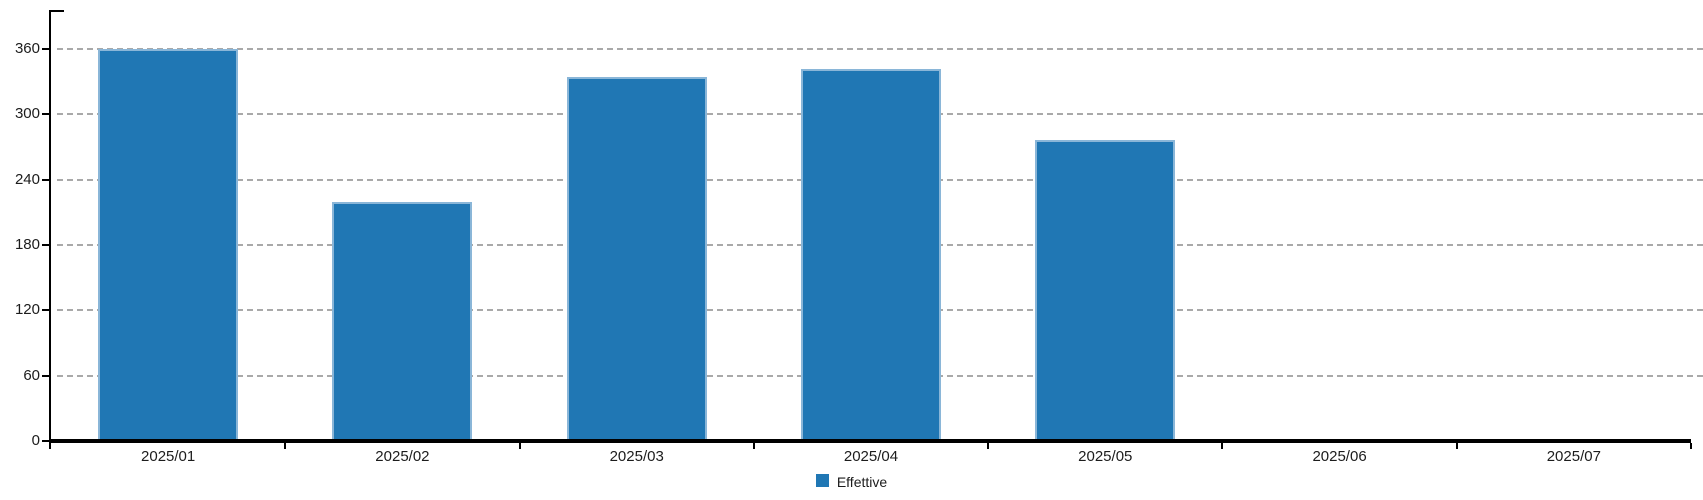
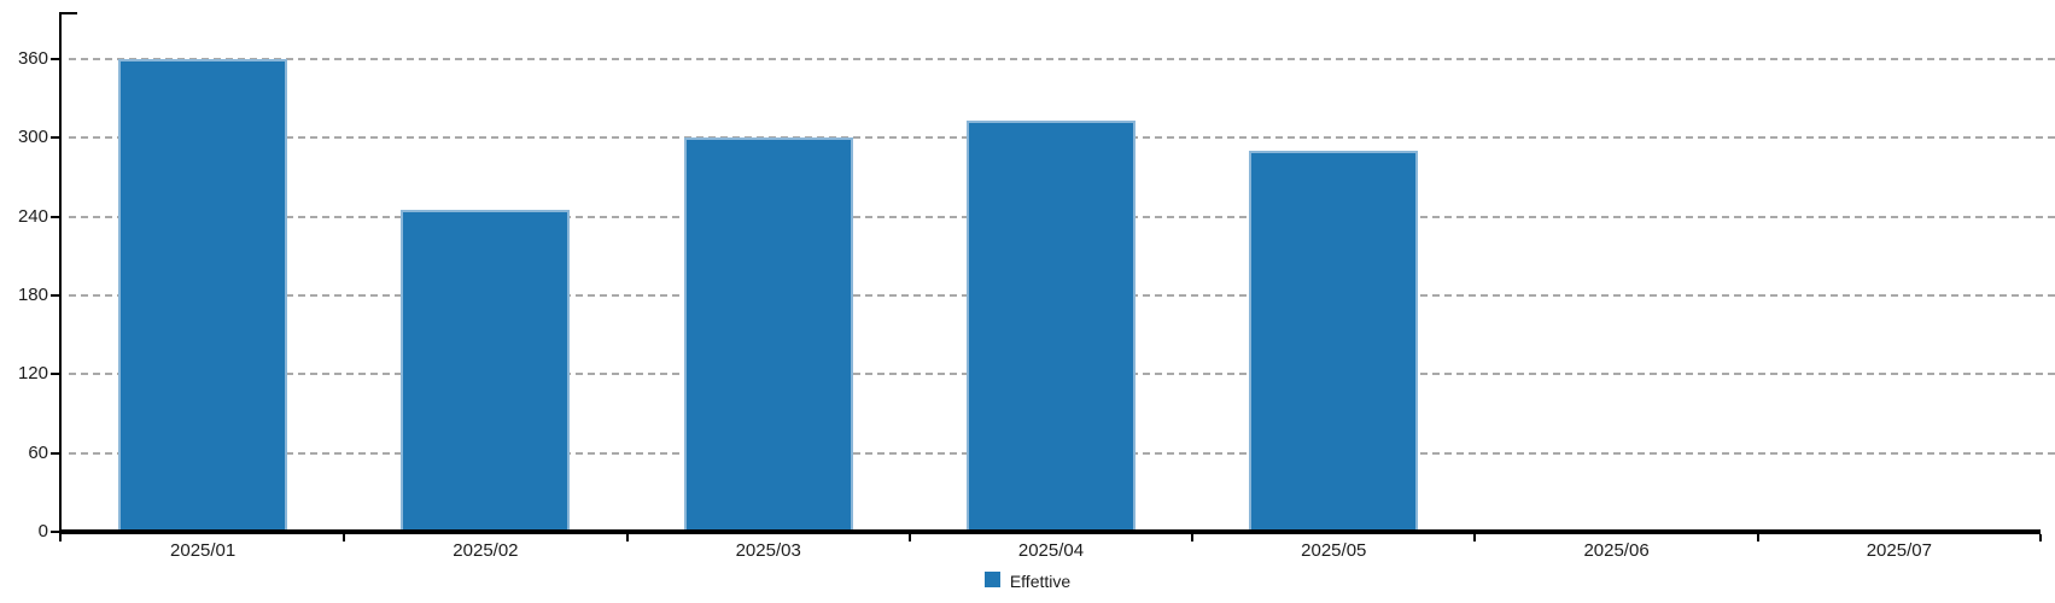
2025/02: 220 -> 245
2025/03: 334 -> 300
2025/04: 342 -> 313
2025/05: 277 -> 290
